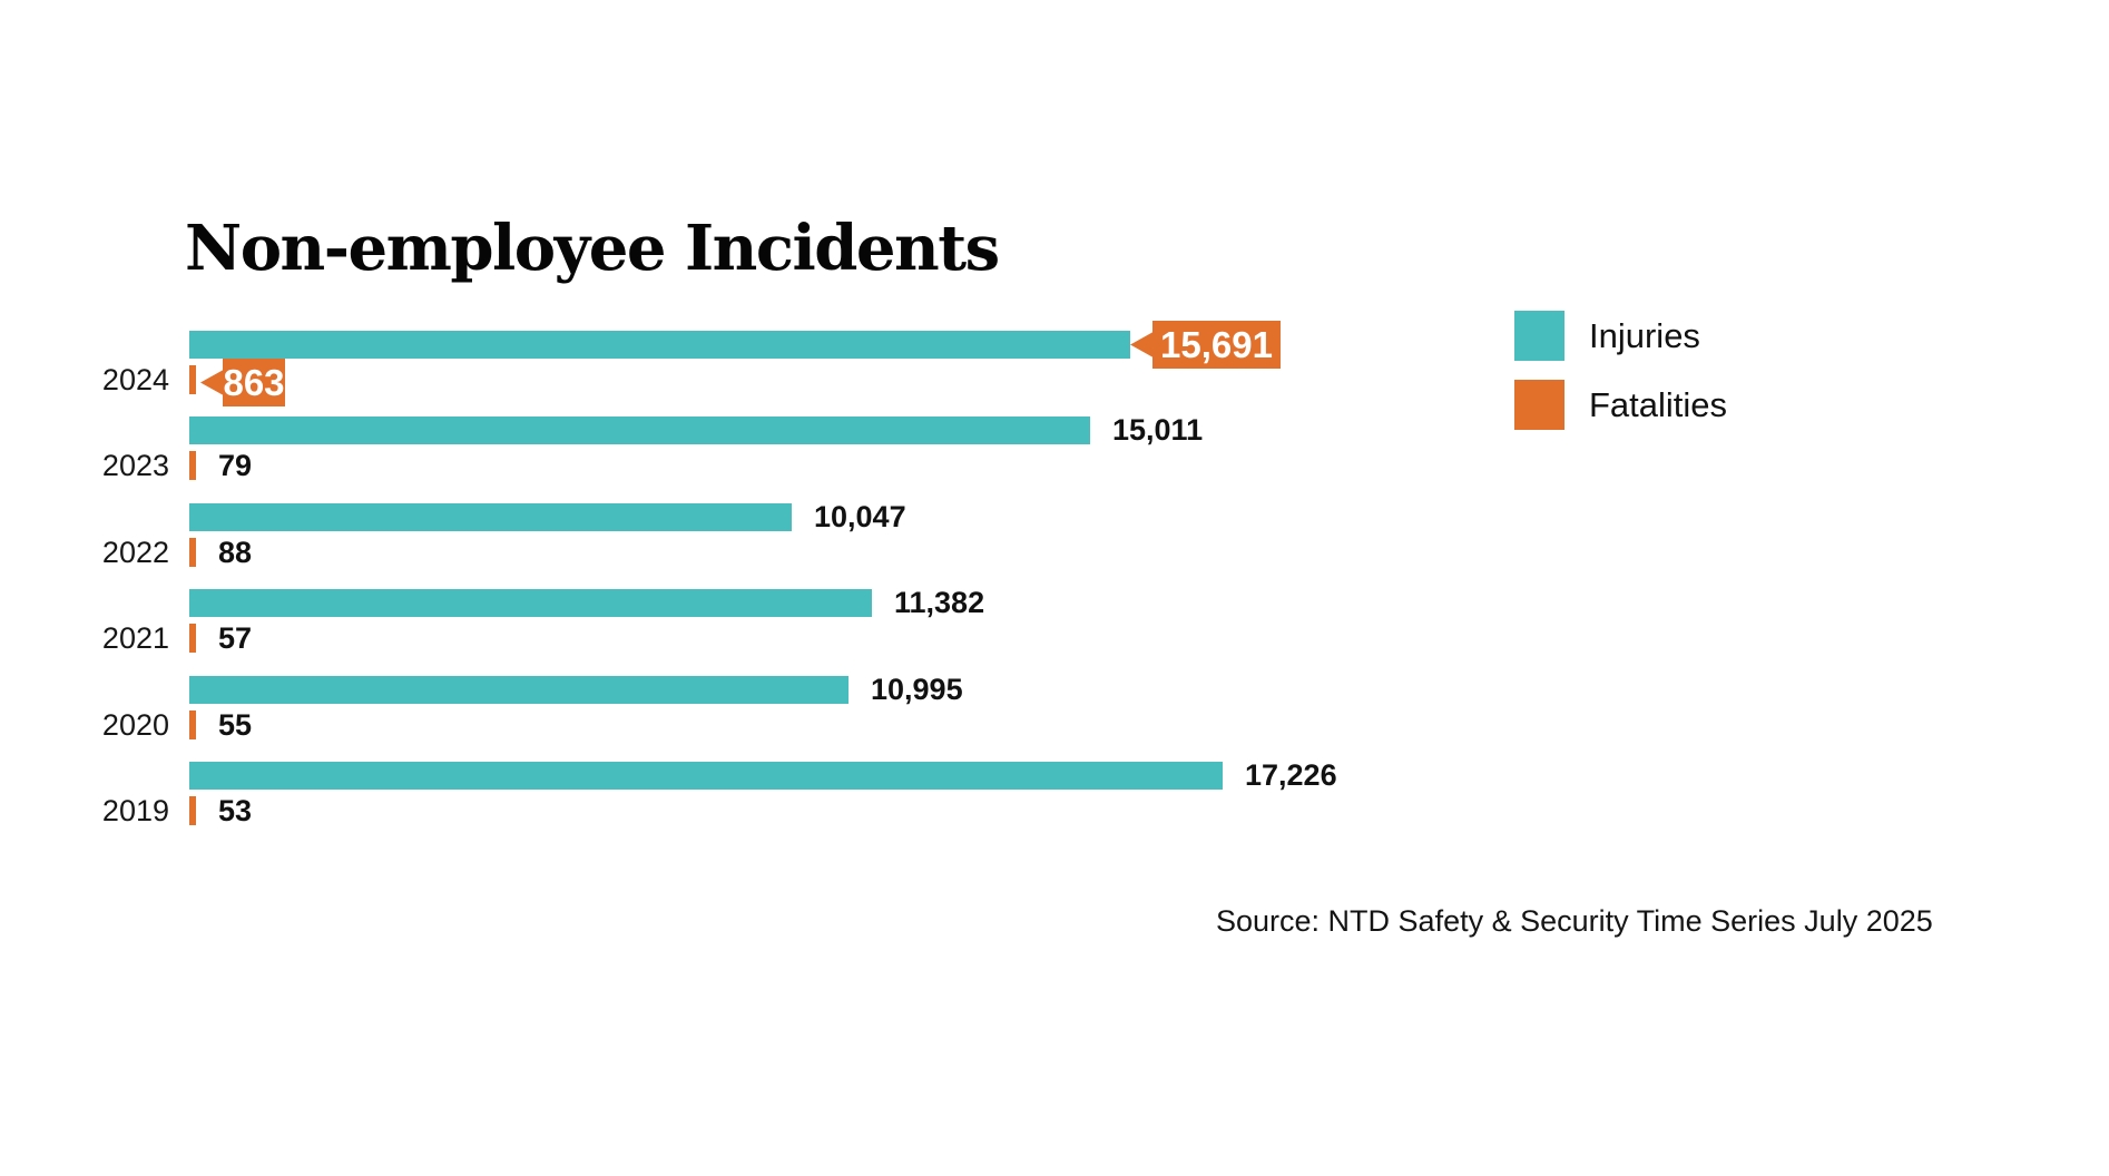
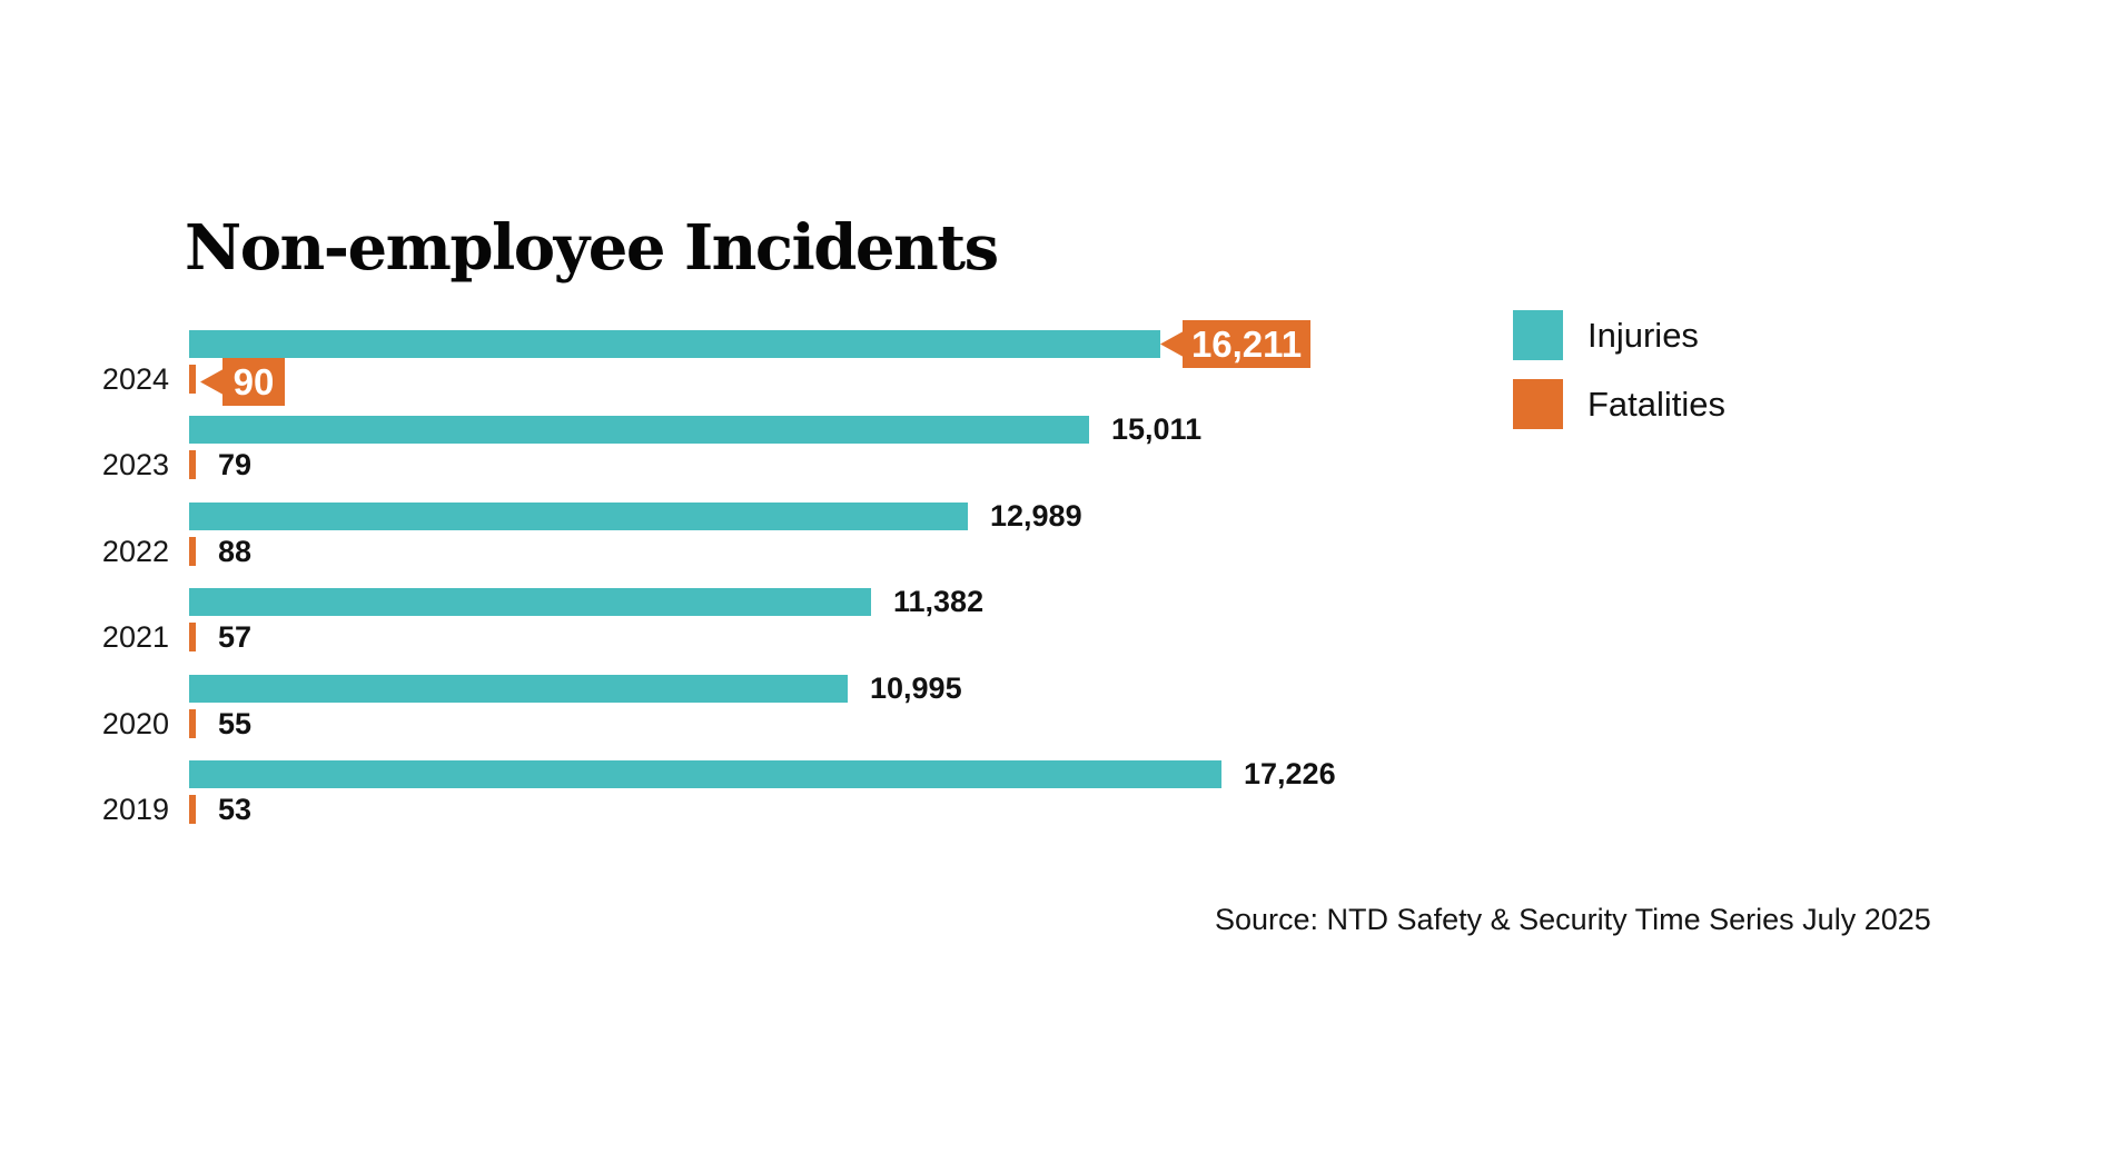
Injuries/2024: 15,691 -> 16,211
Fatalities/2024: 863 -> 90
Injuries/2022: 10,047 -> 12,989
